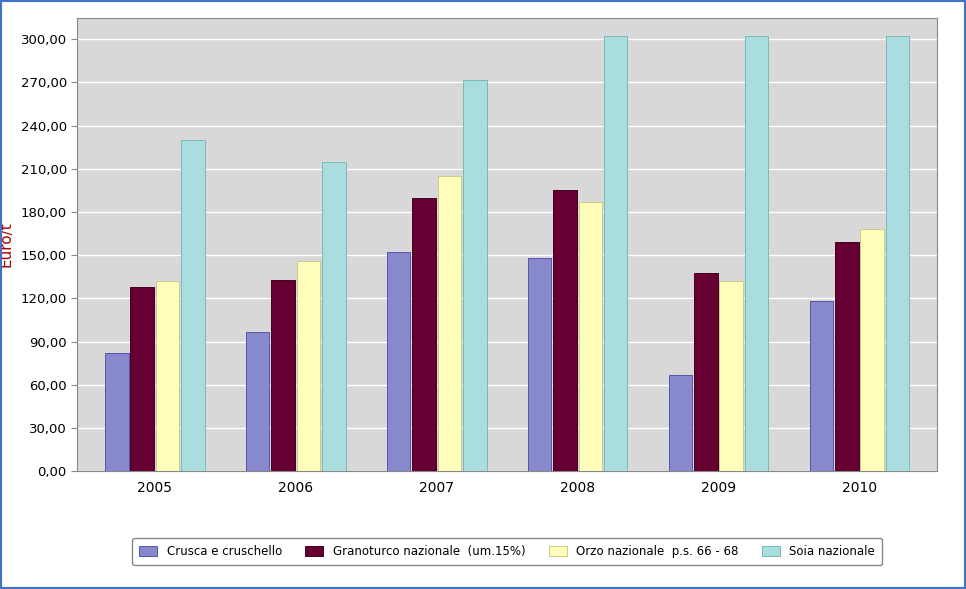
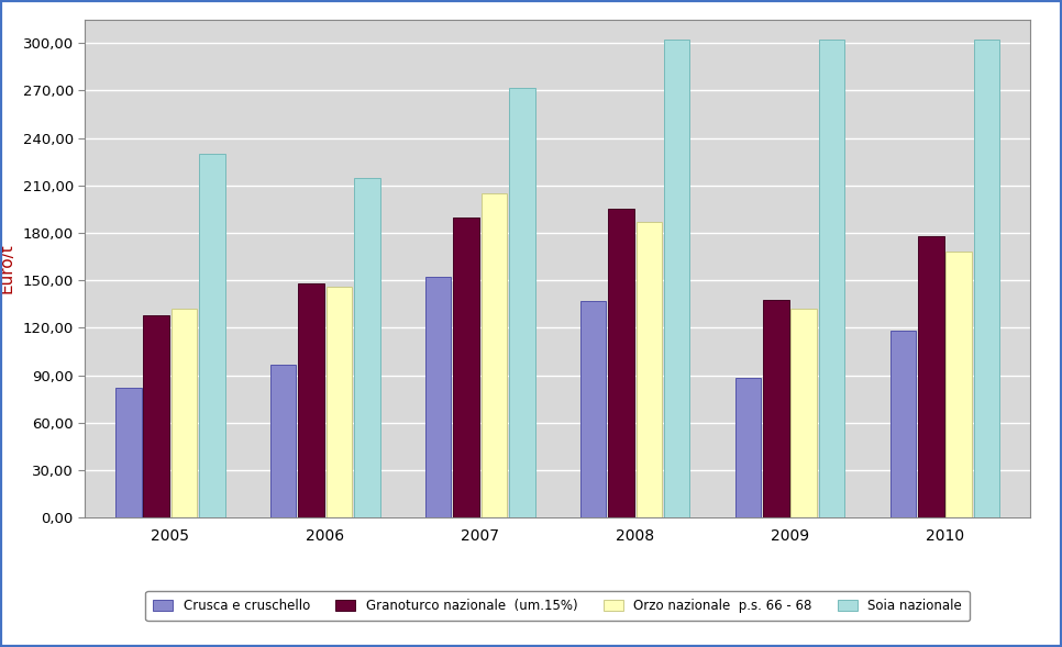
Granoturco nazionale (um.15%)/2006: 133 -> 148
Crusca e cruschello/2008: 148 -> 137
Crusca e cruschello/2009: 67 -> 88
Granoturco nazionale (um.15%)/2010: 159 -> 178
